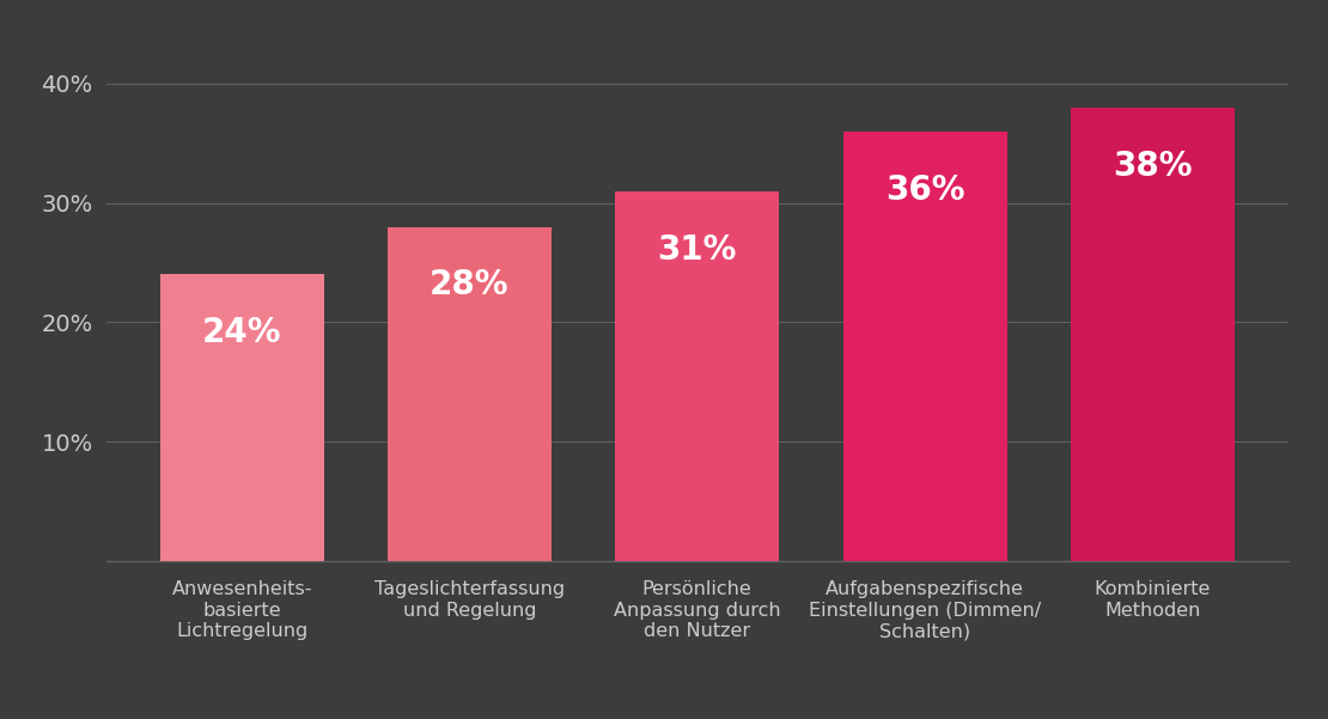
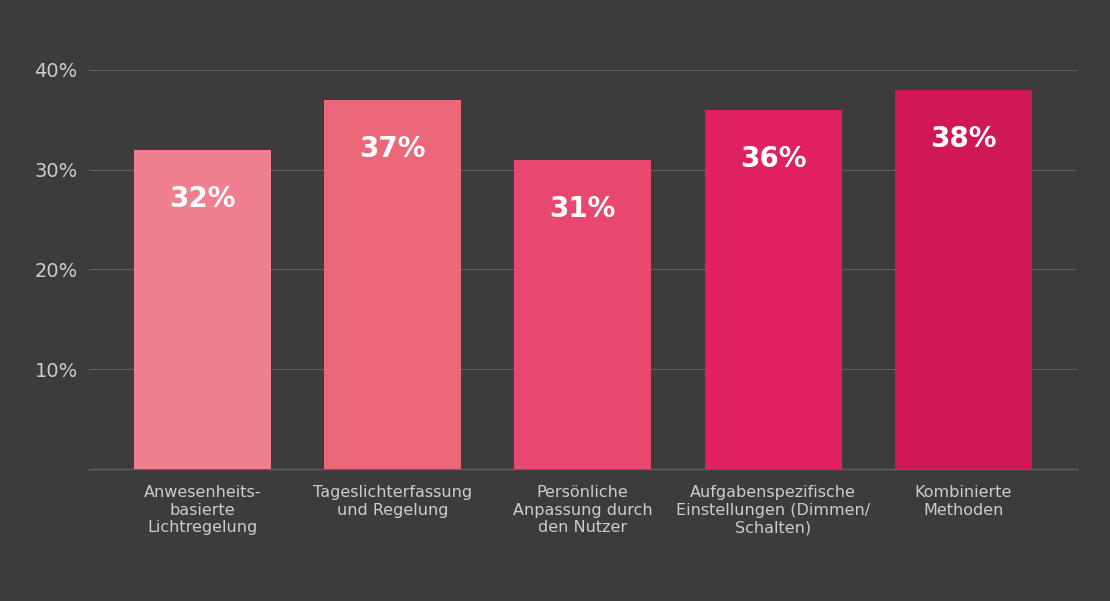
Anwesenheits- basierte Lichtregelung: 24% -> 32%
Tageslichterfassung und Regelung: 28% -> 37%
